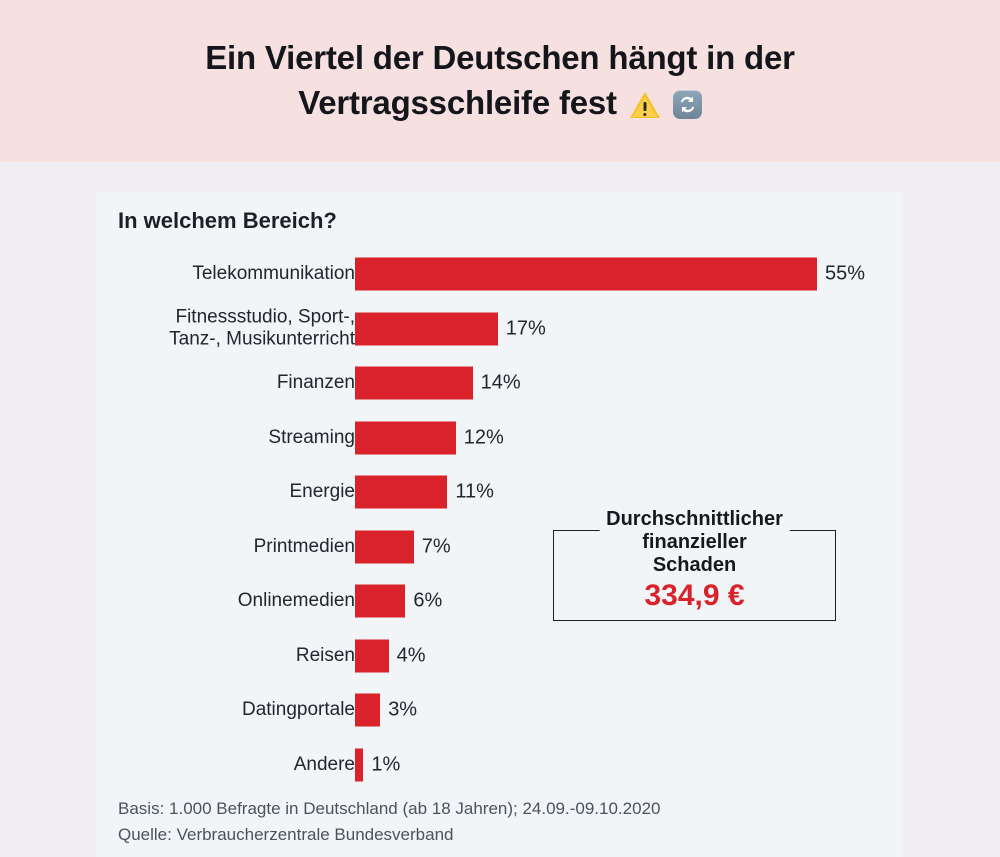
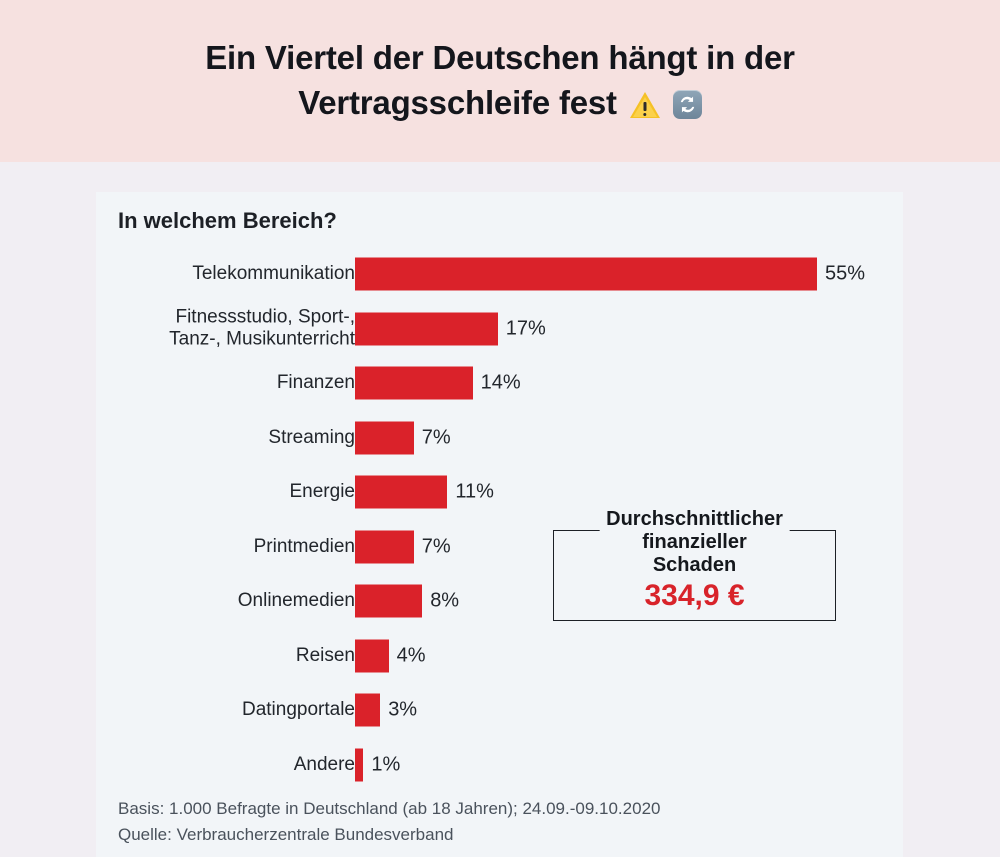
Streaming: 12% -> 7%
Onlinemedien: 6% -> 8%
